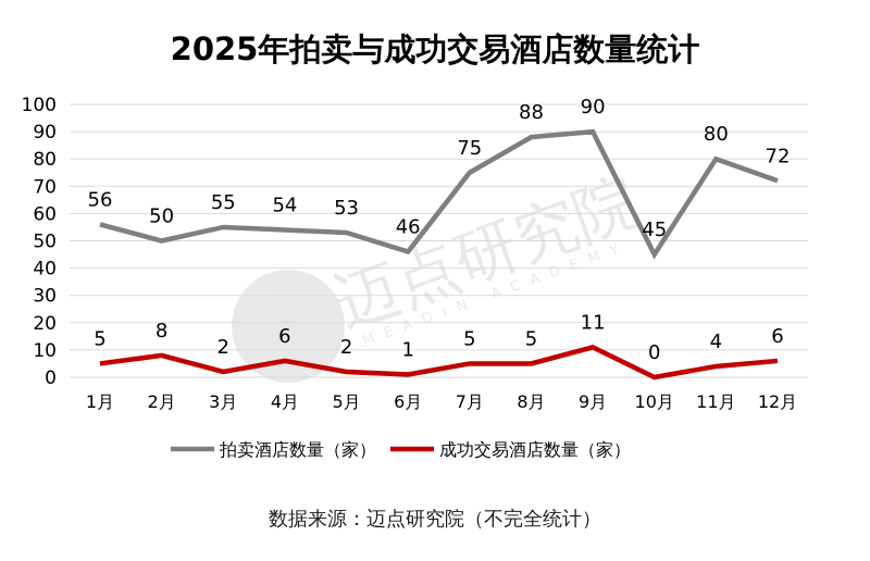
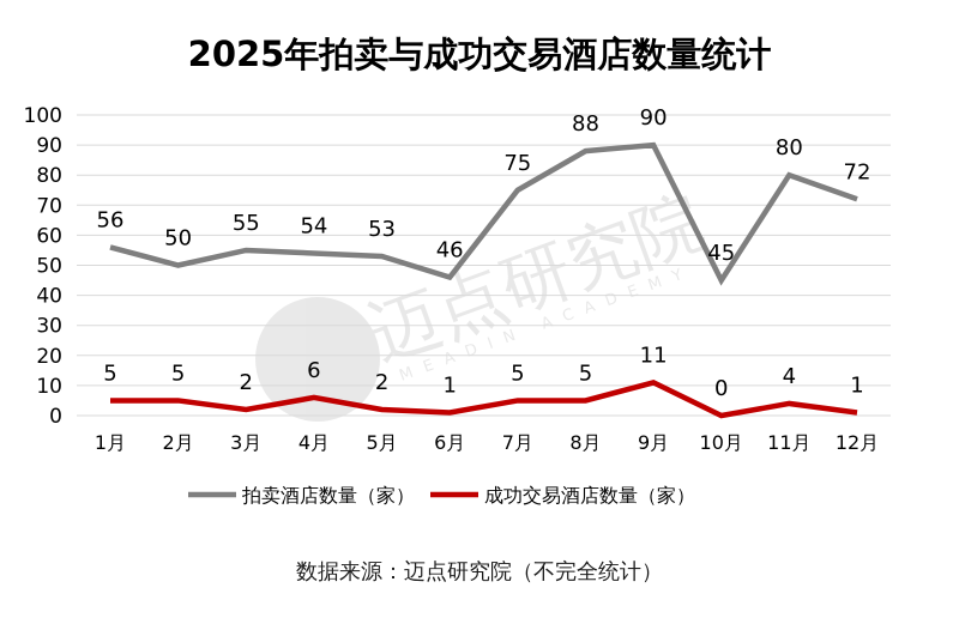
成功交易酒店数量（家）/2月: 8 -> 5
成功交易酒店数量（家）/12月: 6 -> 1
